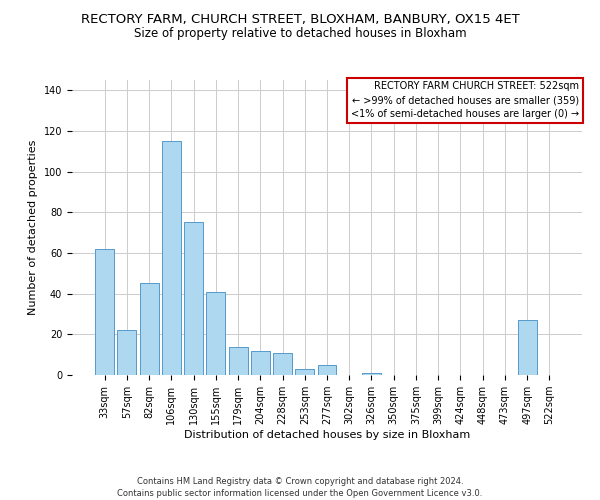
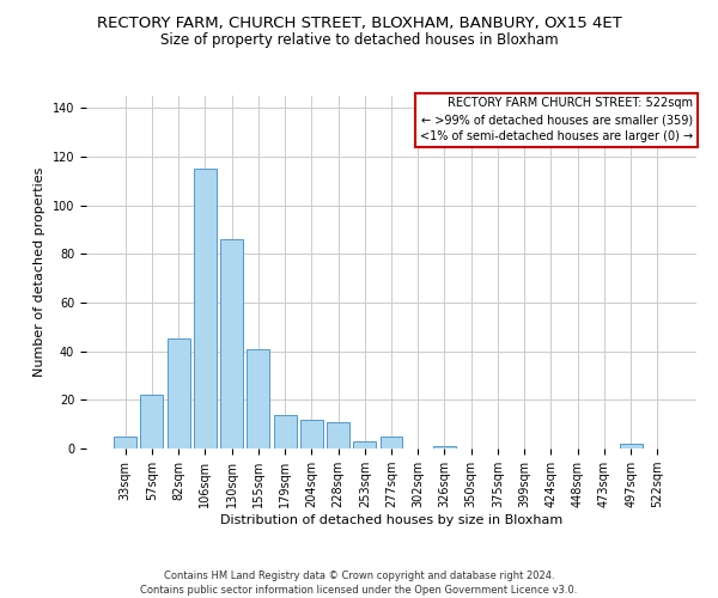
33sqm: 62 -> 5
130sqm: 75 -> 86
497sqm: 27 -> 2
